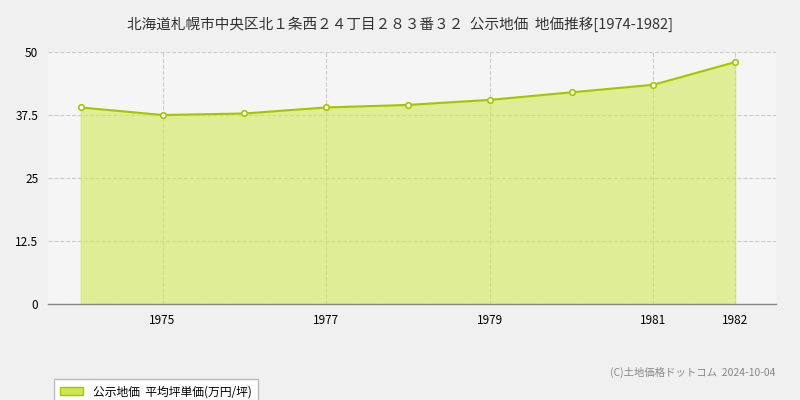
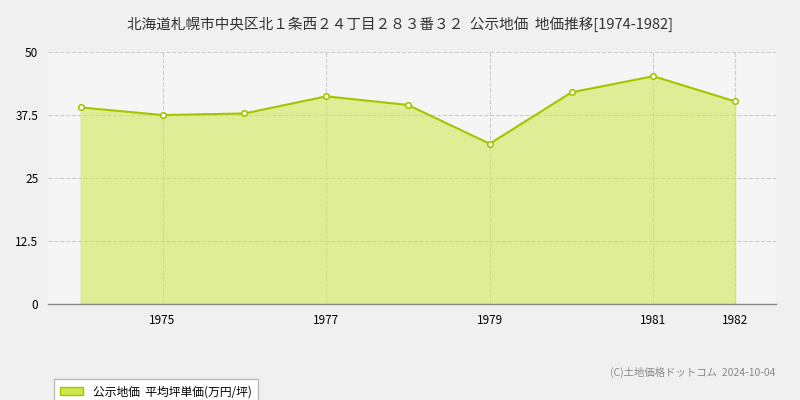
1977: 39.0 -> 41.2
1979: 40.5 -> 31.8
1981: 43.5 -> 45.2
1982: 48.0 -> 40.2
